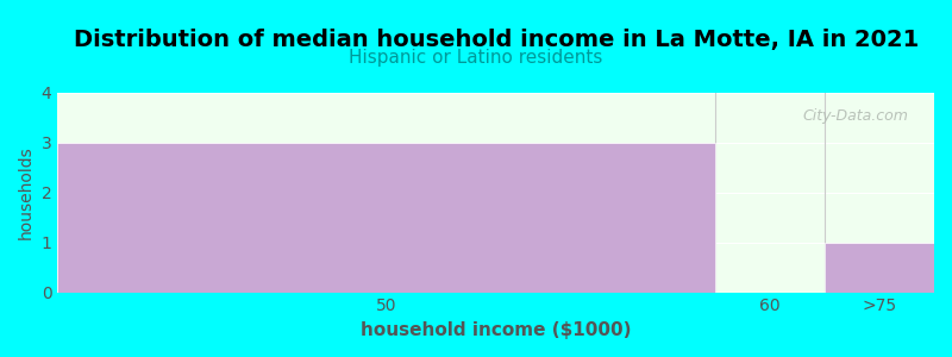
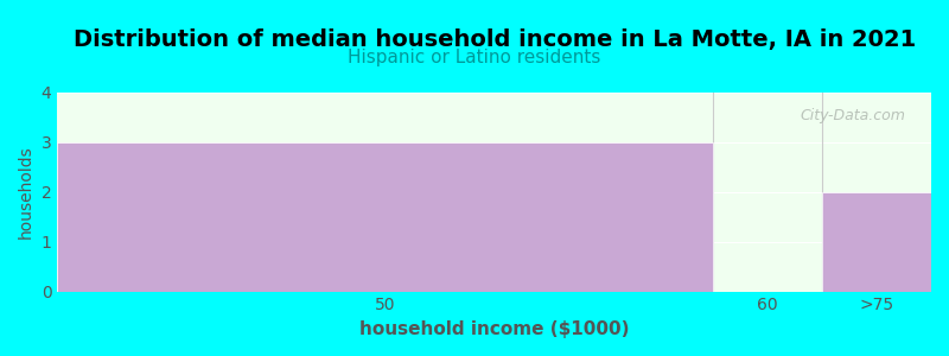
>75: 1 -> 2
